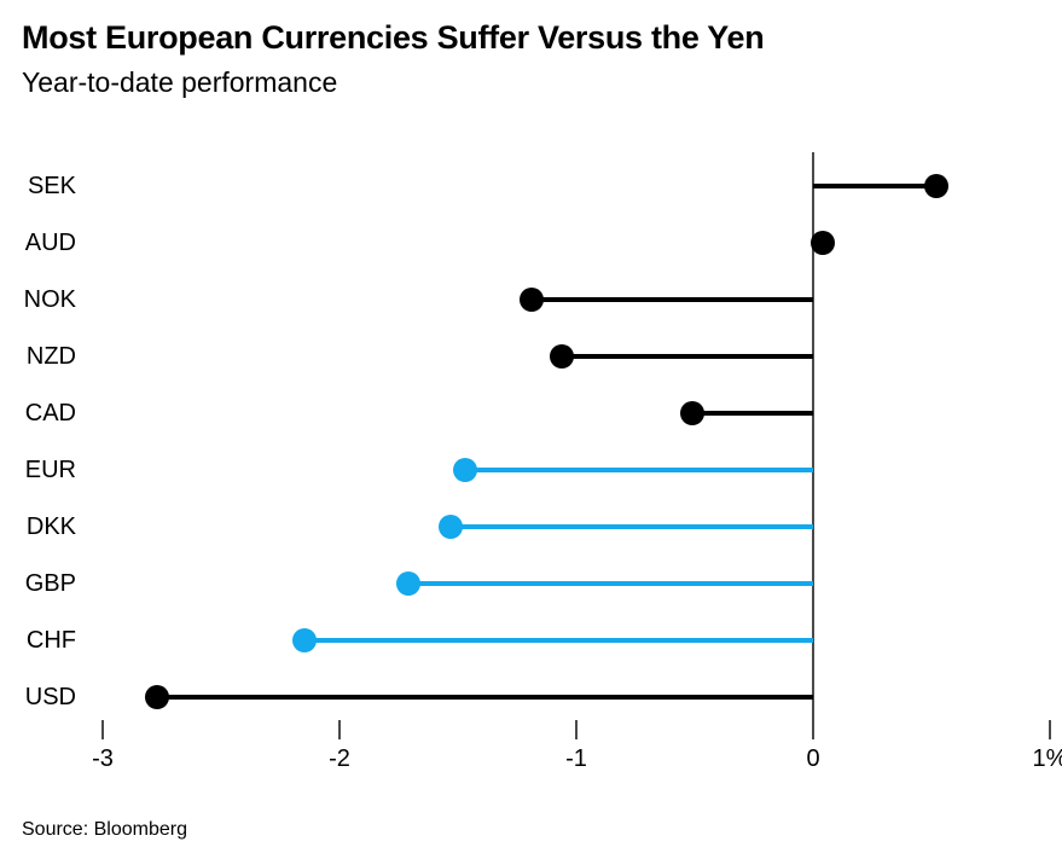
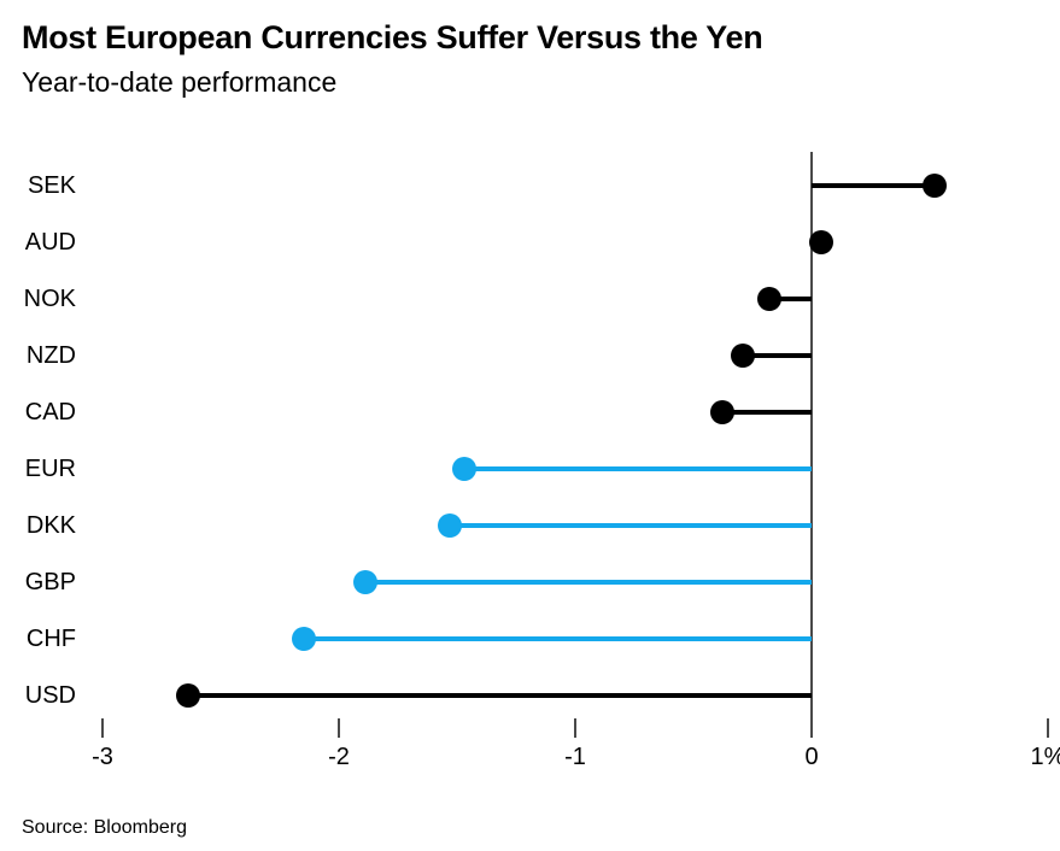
NOK: -1.19% -> -0.18%
NZD: -1.06% -> -0.29%
CAD: -0.51% -> -0.38%
GBP: -1.71% -> -1.89%
USD: -2.77% -> -2.64%
